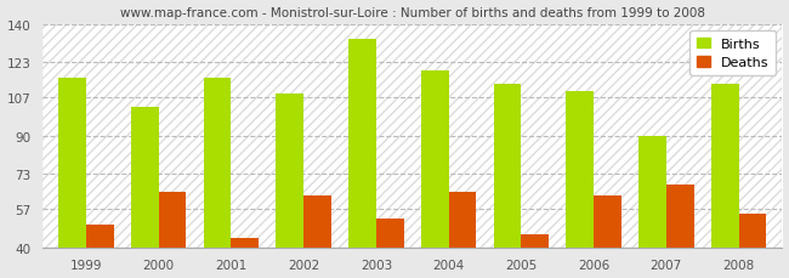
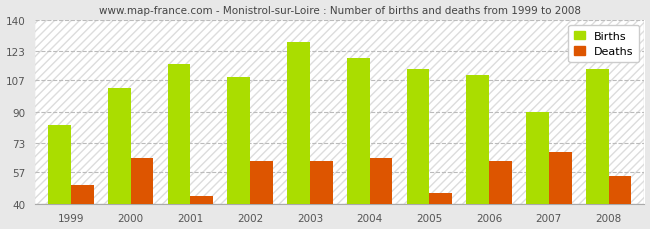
Births/1999: 116 -> 83
Births/2003: 133 -> 128
Deaths/2003: 53 -> 63
